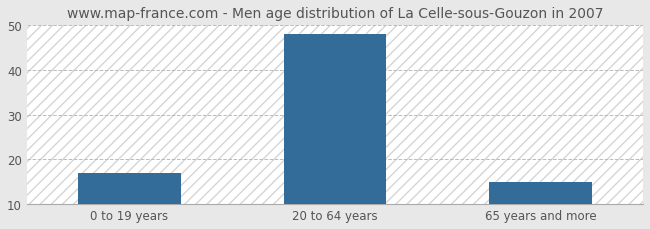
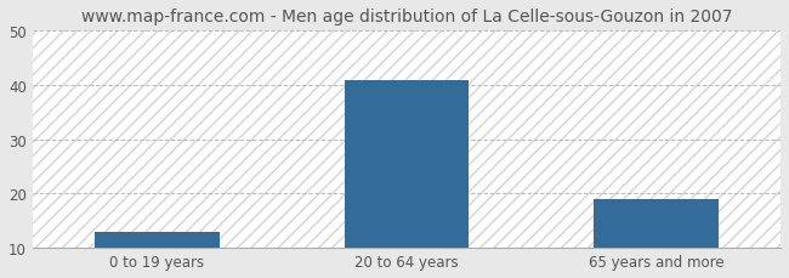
0 to 19 years: 17 -> 13
20 to 64 years: 48 -> 41
65 years and more: 15 -> 19
